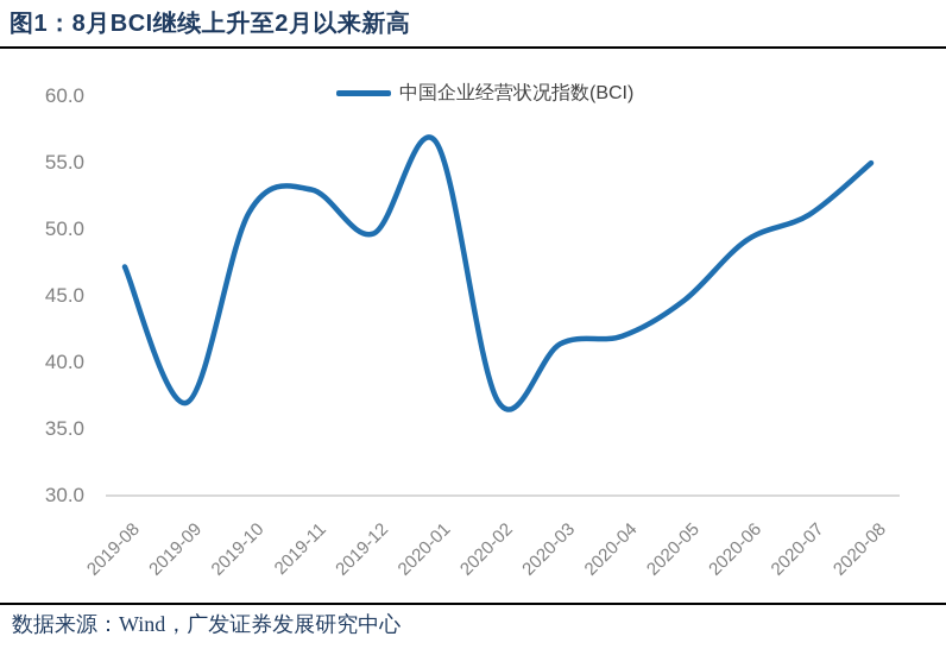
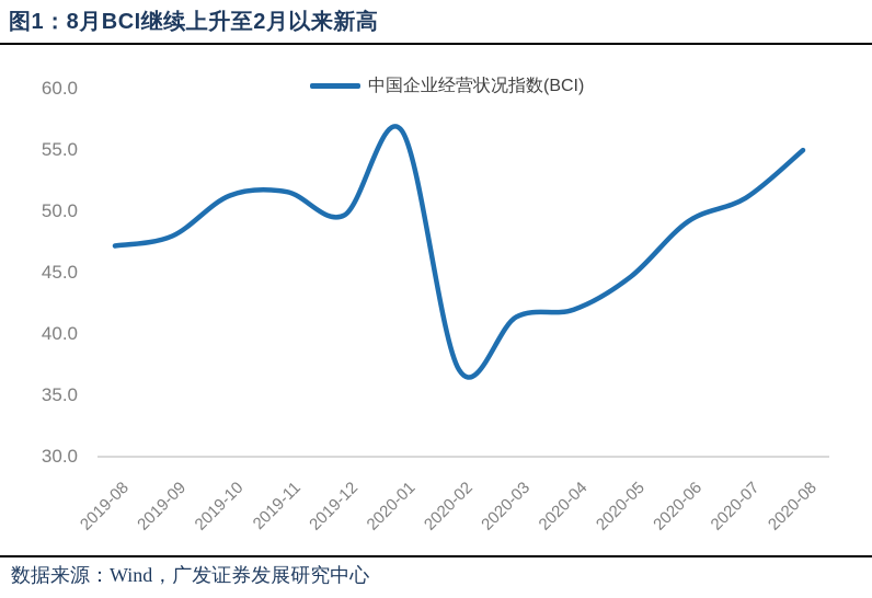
2019-09: 36.9 -> 47.9
2019-11: 52.9 -> 51.5
